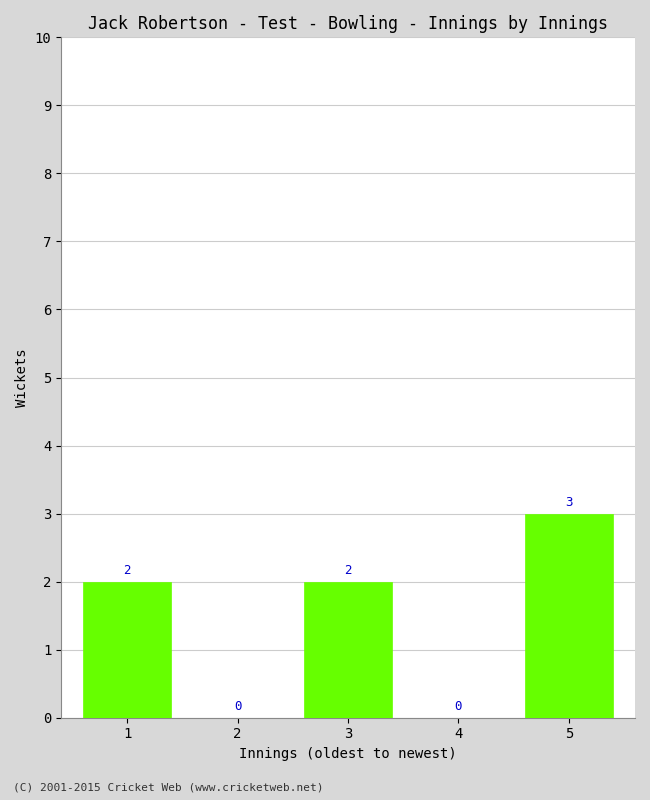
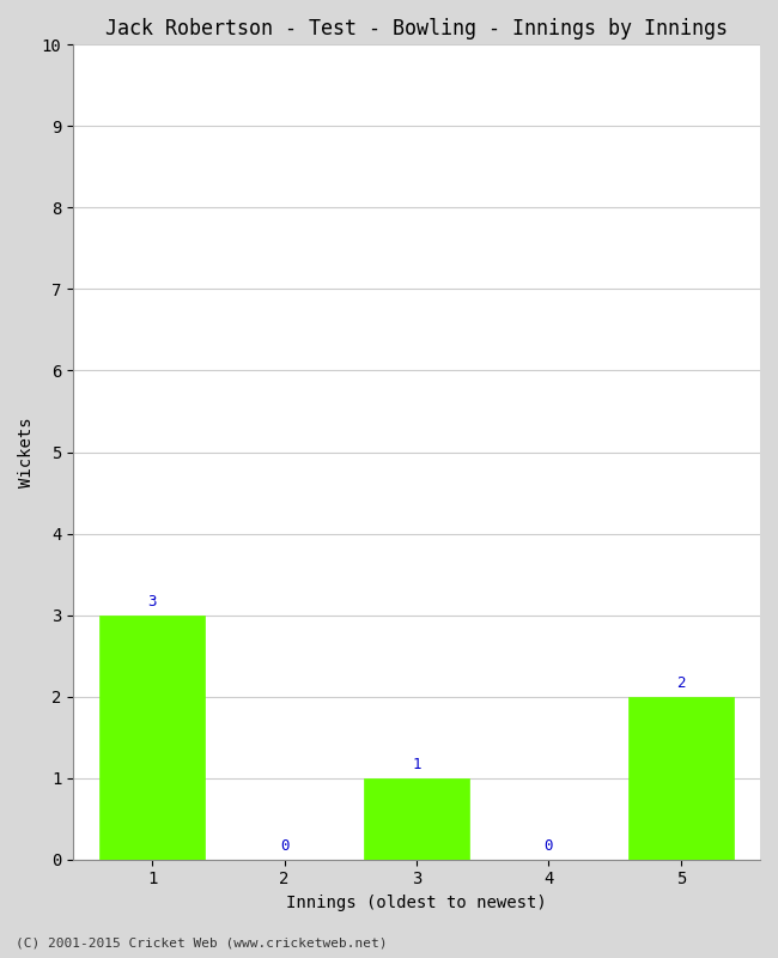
1: 2 -> 3
3: 2 -> 1
5: 3 -> 2
